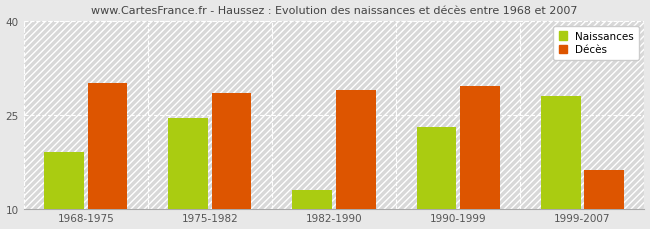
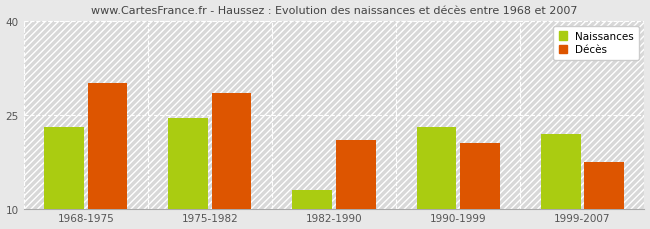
Naissances/1968-1975: 19.0 -> 23.0
Décès/1982-1990: 29.0 -> 21.0
Décès/1990-1999: 29.6 -> 20.5
Naissances/1999-2007: 28.0 -> 22.0
Décès/1999-2007: 16.2 -> 17.5
